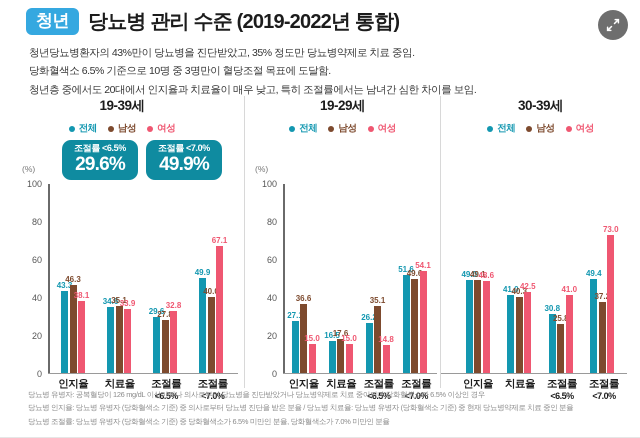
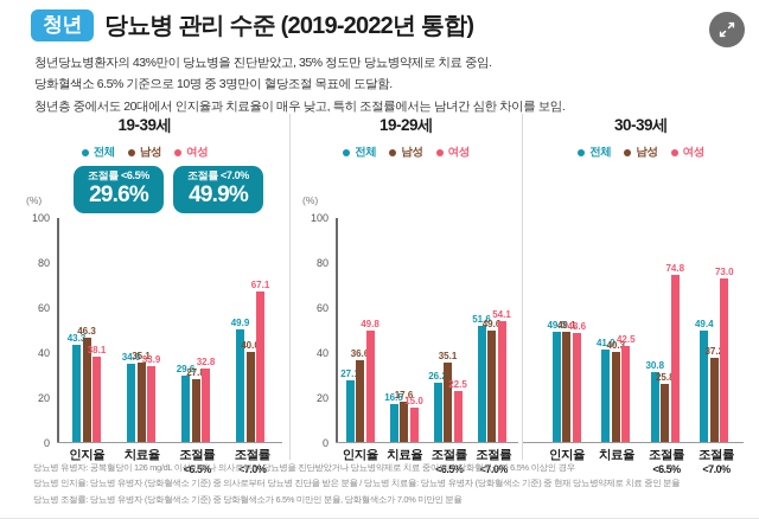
19-29세/여성/인지율: 15.0 -> 49.8
19-29세/여성/조절률 <6.5%: 14.8 -> 22.5
30-39세/여성/조절률 <6.5%: 41.0 -> 74.8
